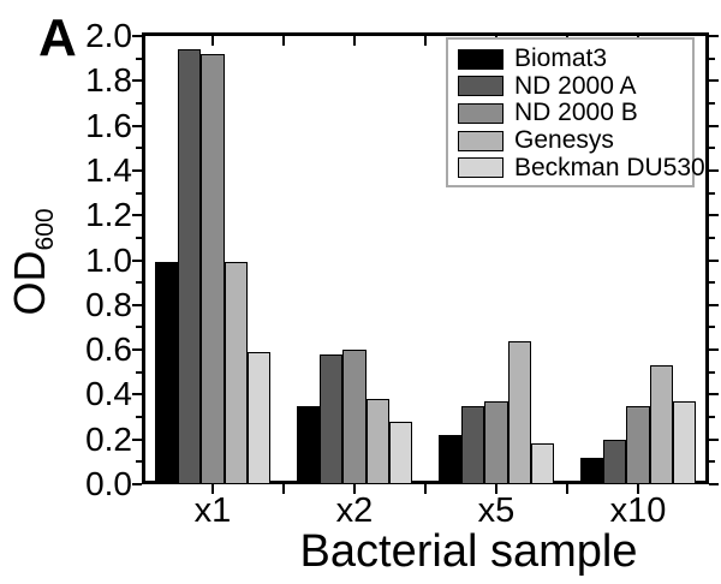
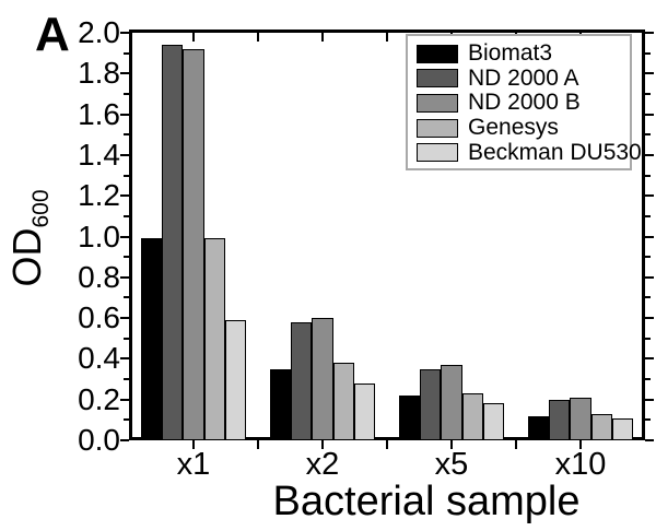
Genesys/x5: 0.64 -> 0.23
ND 2000 B/x10: 0.35 -> 0.21
Genesys/x10: 0.53 -> 0.13
Beckman DU530/x10: 0.37 -> 0.11
